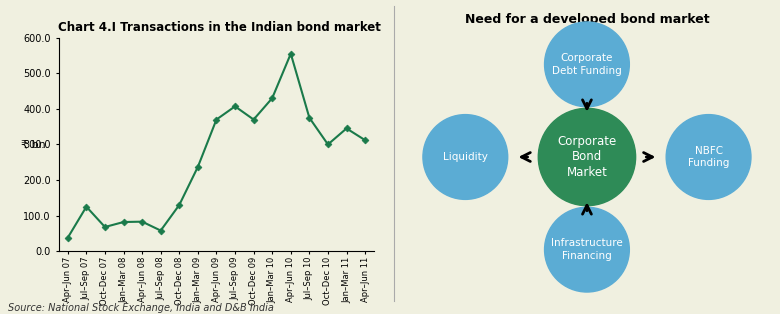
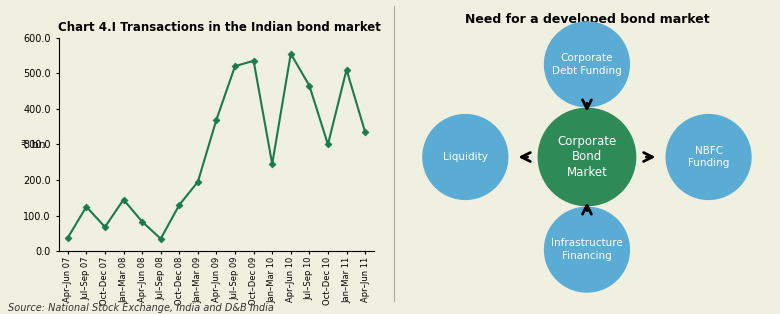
Jan–Mar 08: 82 -> 145
Jul–Sep 08: 58 -> 35
Jan–Mar 09: 237 -> 195
Jul–Sep 09: 407 -> 520
Oct–Dec 09: 370 -> 535
Jan–Mar 10: 430 -> 245
Jul–Sep 10: 375 -> 465
Jan–Mar 11: 345 -> 510
Apr–Jun 11: 312 -> 335
